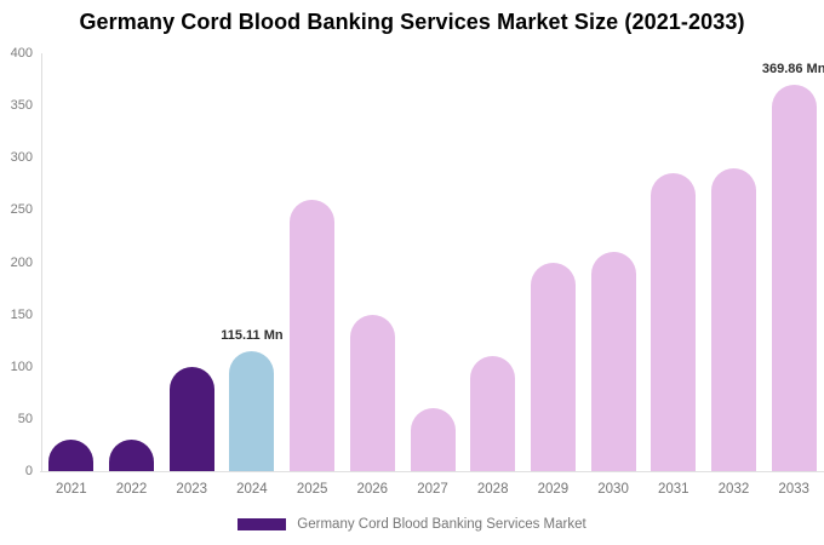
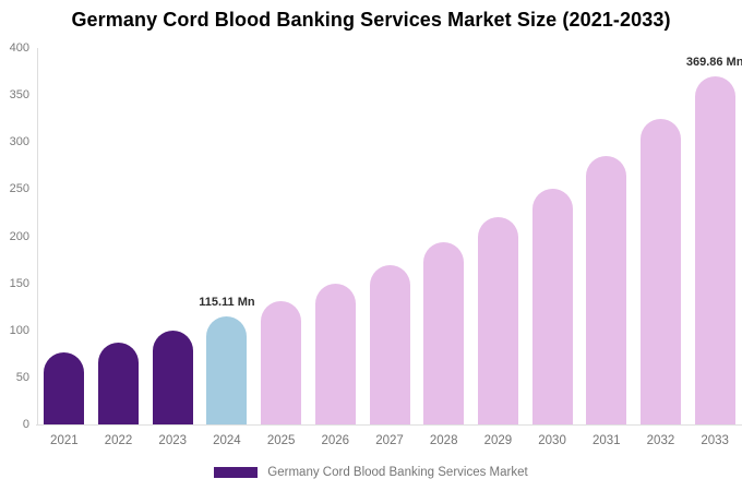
2021: 30 -> 80
2022: 30 -> 90
2025: 260 -> 130
2027: 60 -> 170
2028: 110 -> 190
2029: 200 -> 220
2030: 210 -> 250
2032: 290 -> 320
